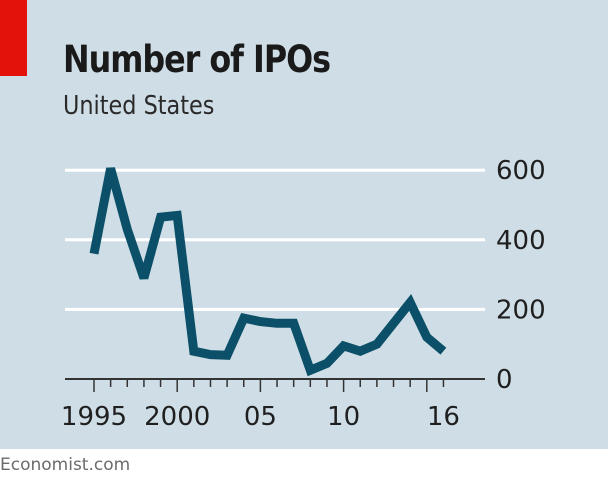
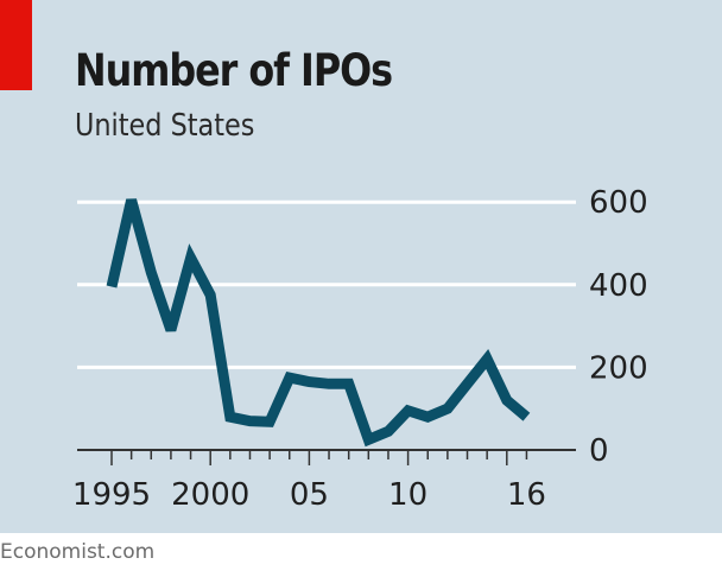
1995: 360 -> 400
2000: 470 -> 380
